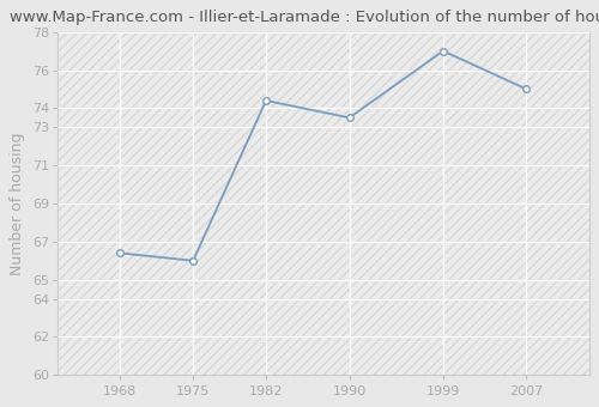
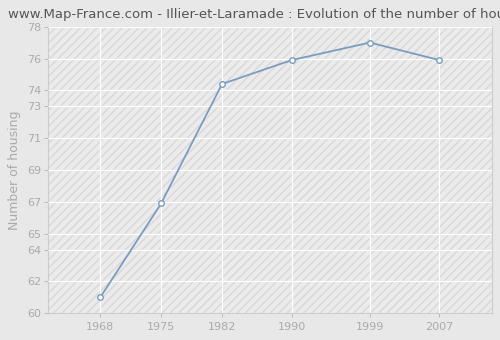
1968: 66.4 -> 61.0
1975: 66.0 -> 66.9
1990: 73.5 -> 75.9
2007: 75.0 -> 75.9
